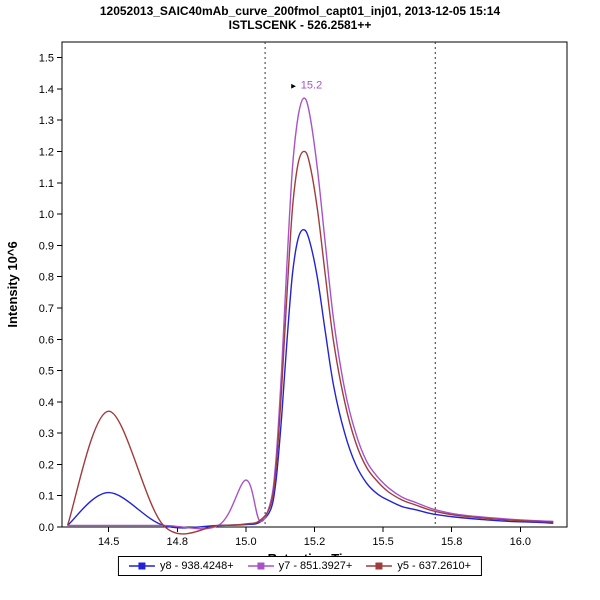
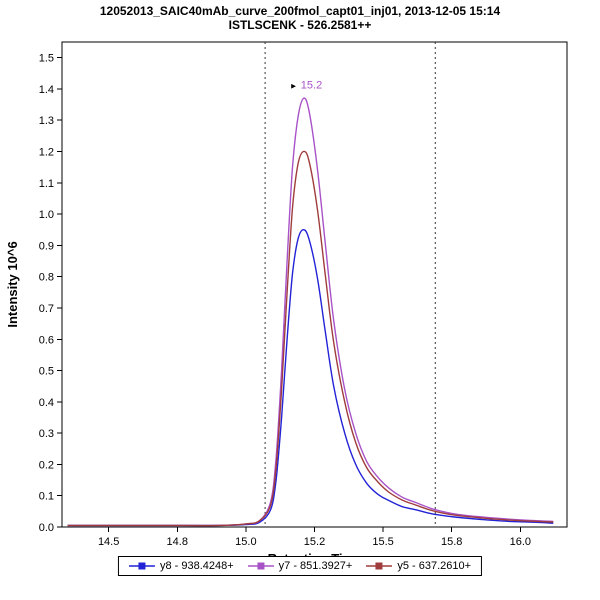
y8 - 938.4248+/14.5: 0.11 -> 0.01
y5 - 637.2610+/14.5: 0.37 -> 0.01
y7 - 851.3927+/15.0: 0.15 -> 0.01
